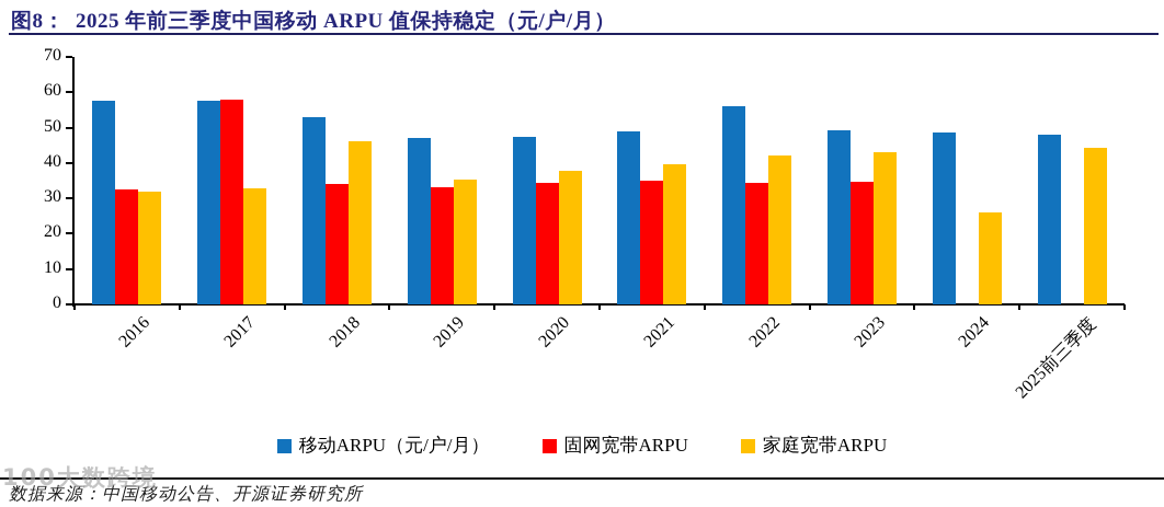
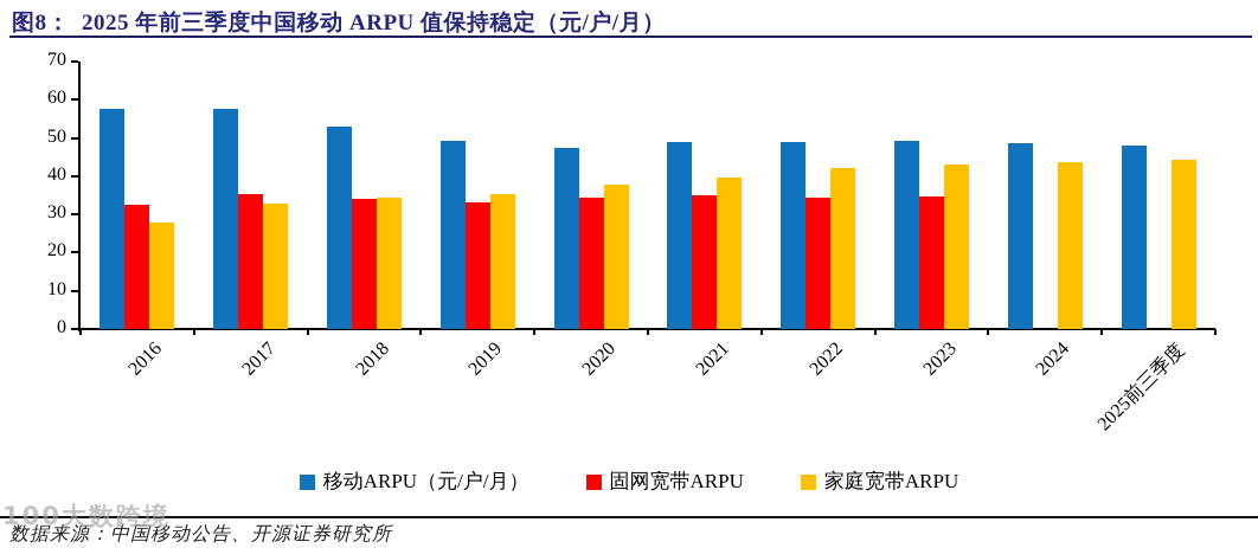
家庭宽带ARPU/2016: 32 -> 28
固网宽带ARPU/2017: 58 -> 35
家庭宽带ARPU/2018: 46 -> 34
移动ARPU（元/户/月）/2019: 47 -> 49
移动ARPU（元/户/月）/2022: 56 -> 49
家庭宽带ARPU/2024: 26 -> 44
